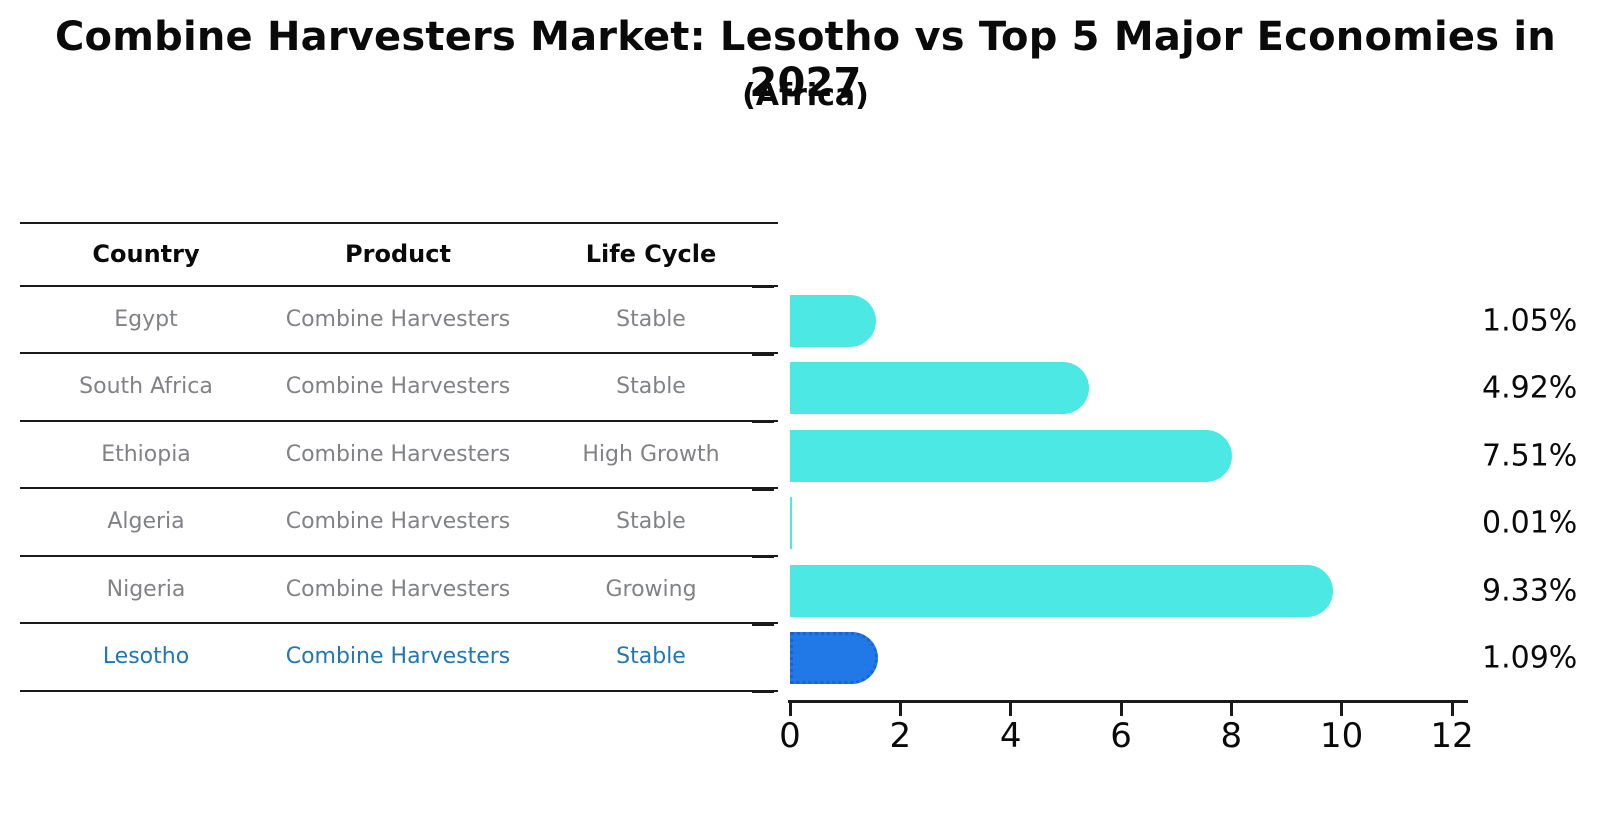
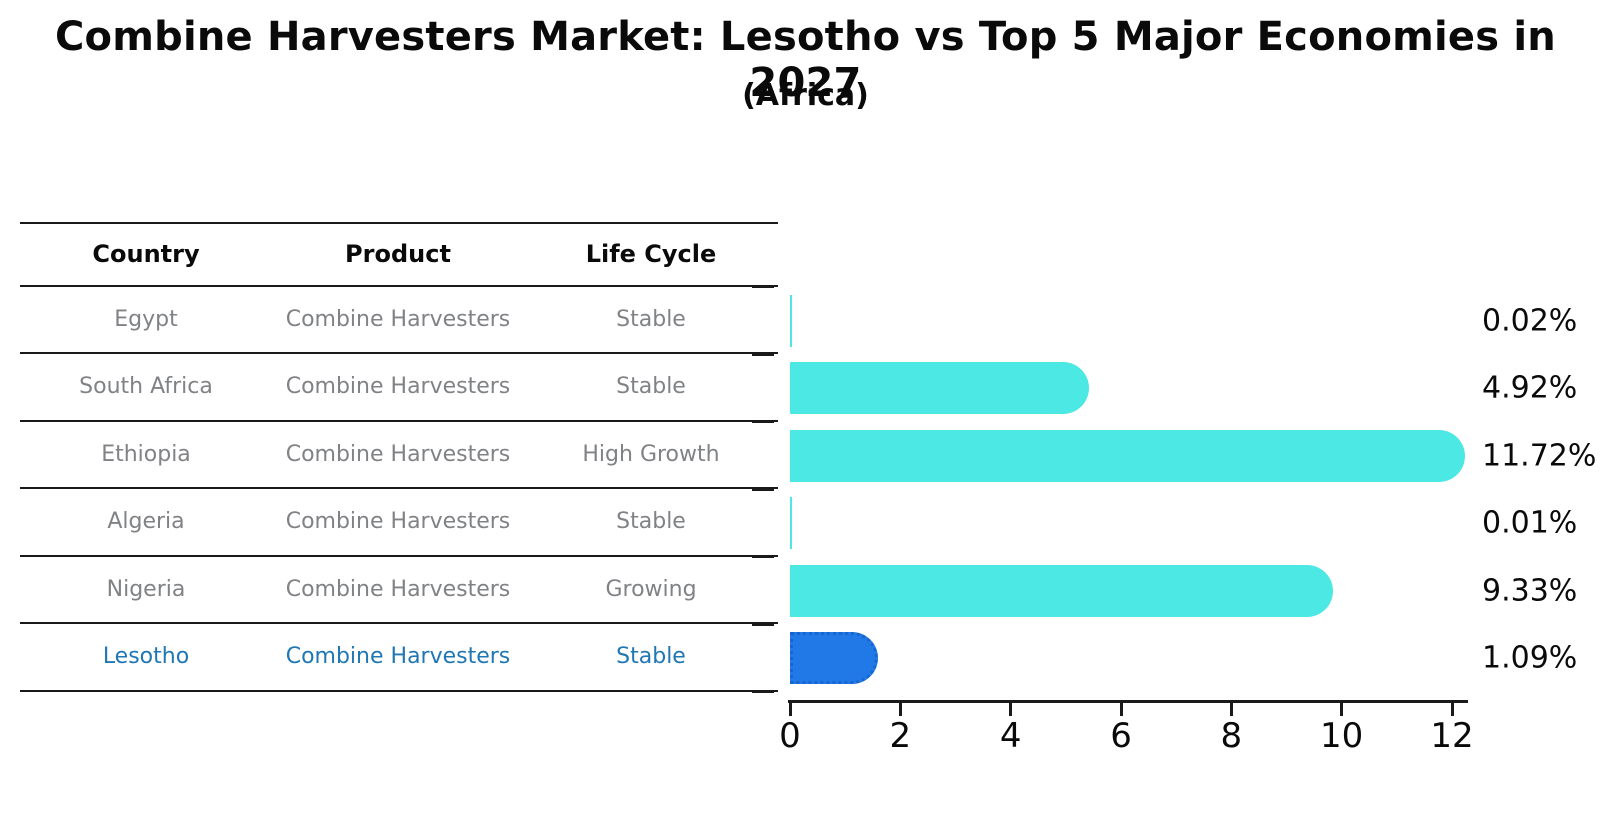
Egypt: 1.05% -> 0.02%
Ethiopia: 7.51% -> 11.72%
